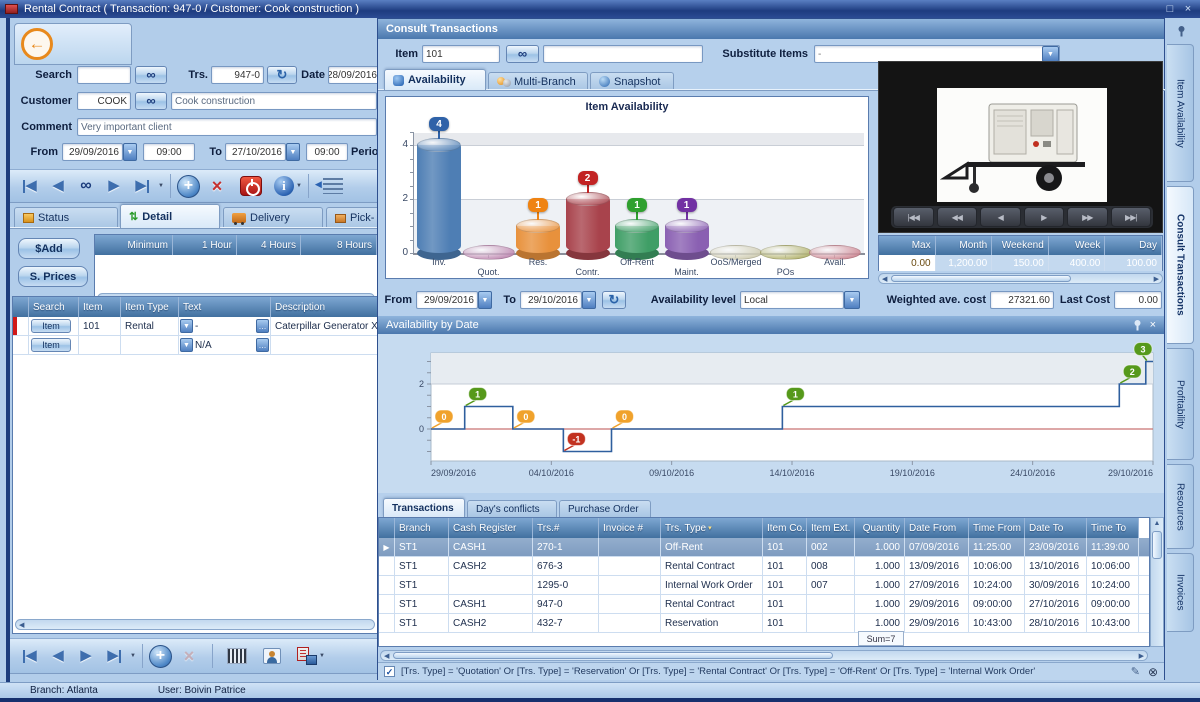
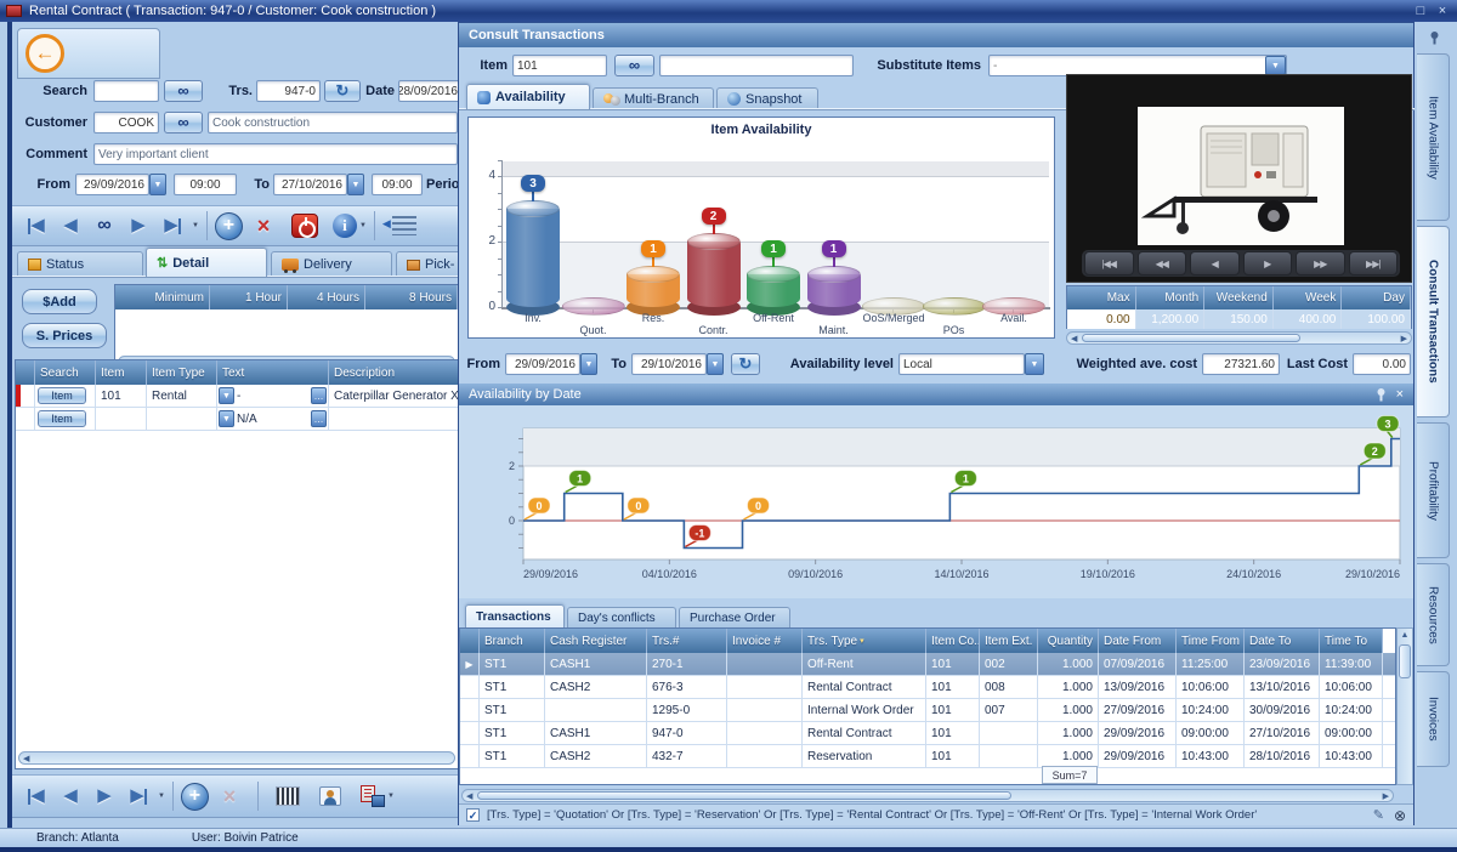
Item Availability/Inv.: 4 -> 3
